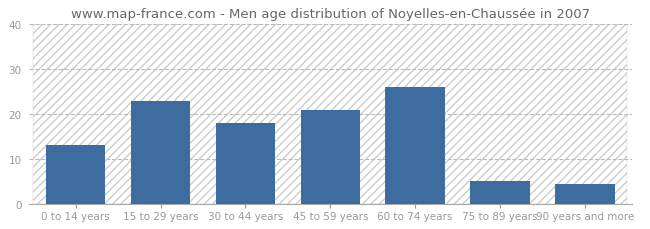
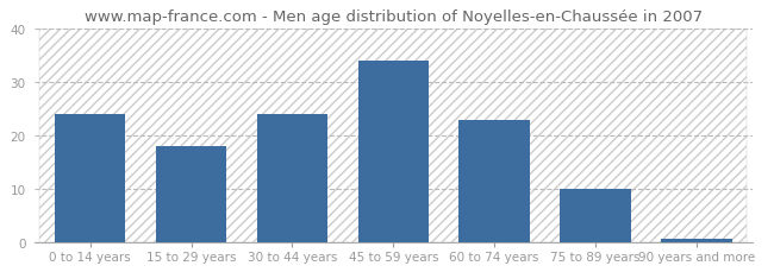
0 to 14 years: 13.0 -> 24.0
15 to 29 years: 23.0 -> 18.0
30 to 44 years: 18.0 -> 24.0
45 to 59 years: 21.0 -> 34.0
60 to 74 years: 26.0 -> 23.0
75 to 89 years: 5.0 -> 10.0
90 years and more: 4.5 -> 0.5
